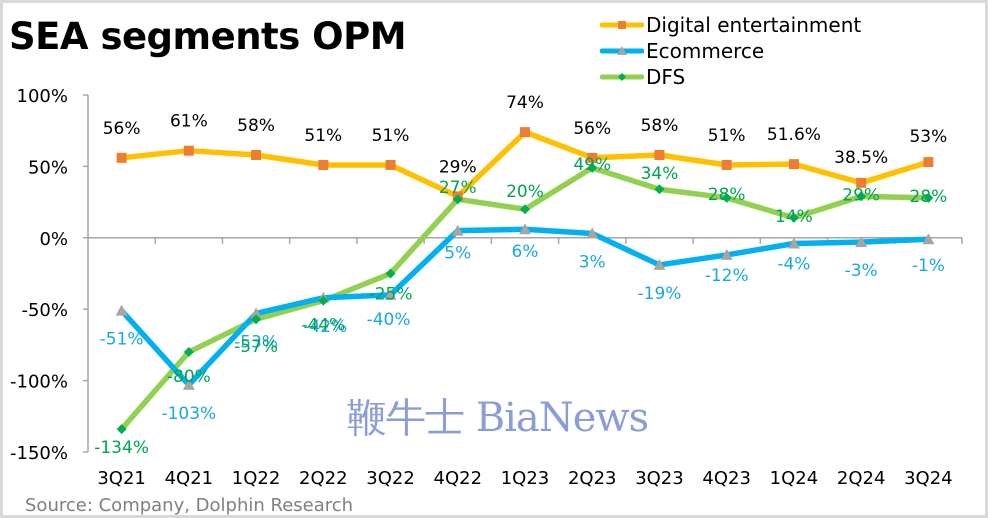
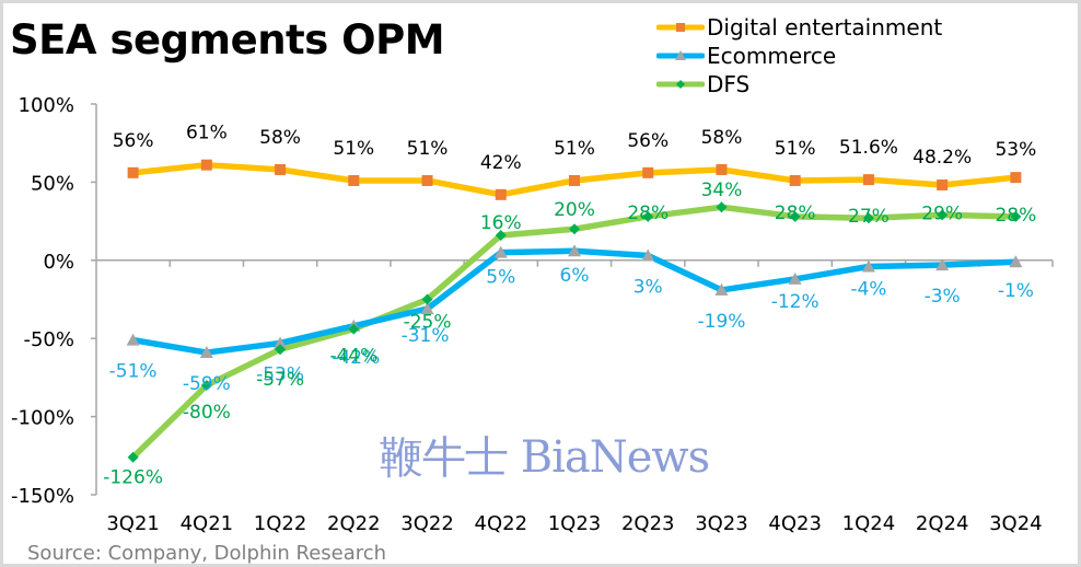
DFS/3Q21: -134% -> -126%
Ecommerce/4Q21: -103% -> -59%
Ecommerce/3Q22: -40% -> -31%
Digital entertainment/4Q22: 29% -> 42%
DFS/4Q22: 27% -> 16%
Digital entertainment/1Q23: 74% -> 51%
DFS/2Q23: 49% -> 28%
DFS/1Q24: 14% -> 27%
Digital entertainment/2Q24: 38.5% -> 48.2%
